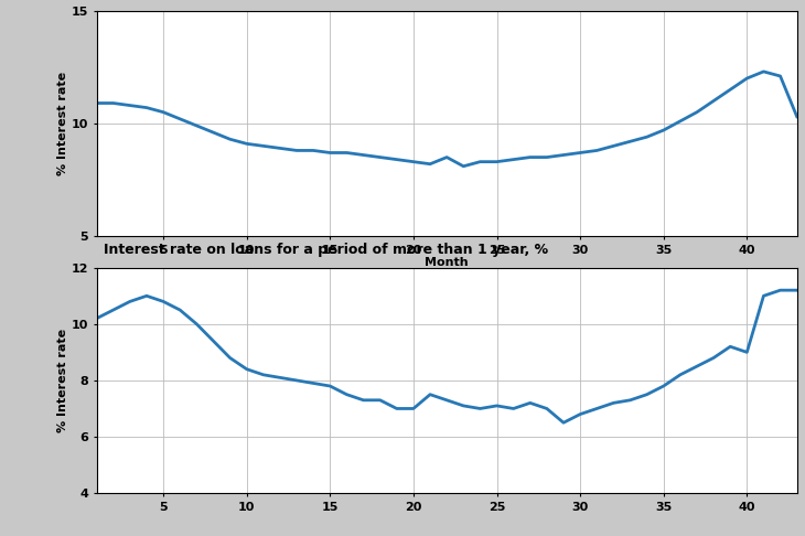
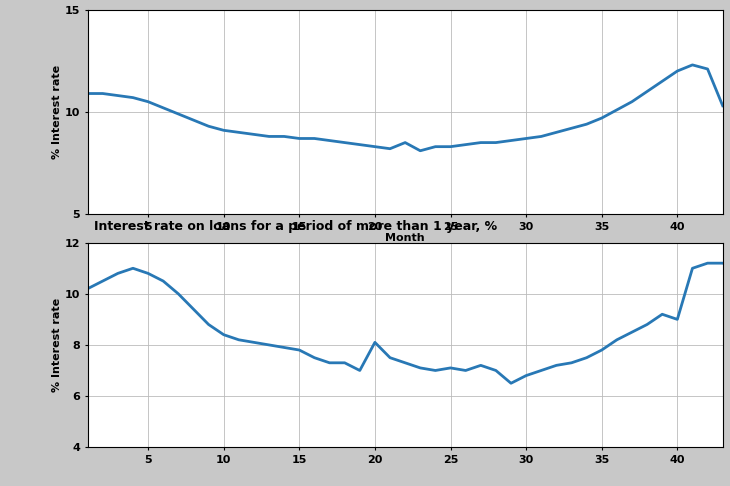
20: 7.0 -> 8.1
